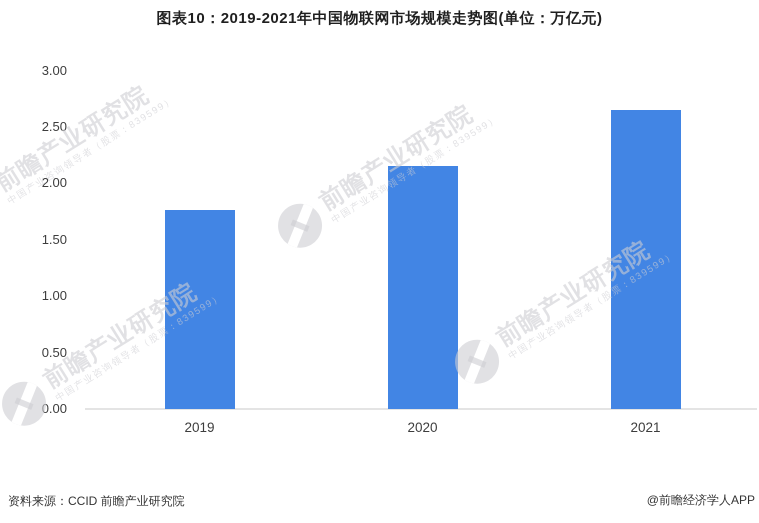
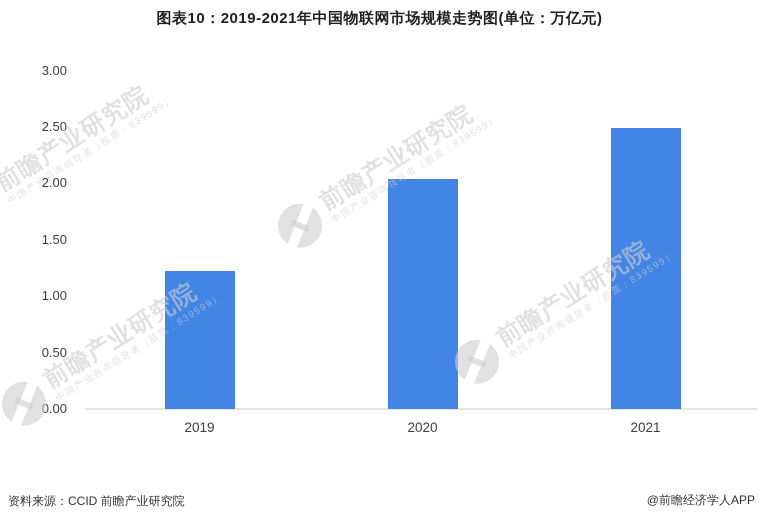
2019: 1.76 -> 1.22
2020: 2.15 -> 2.04
2021: 2.65 -> 2.49
